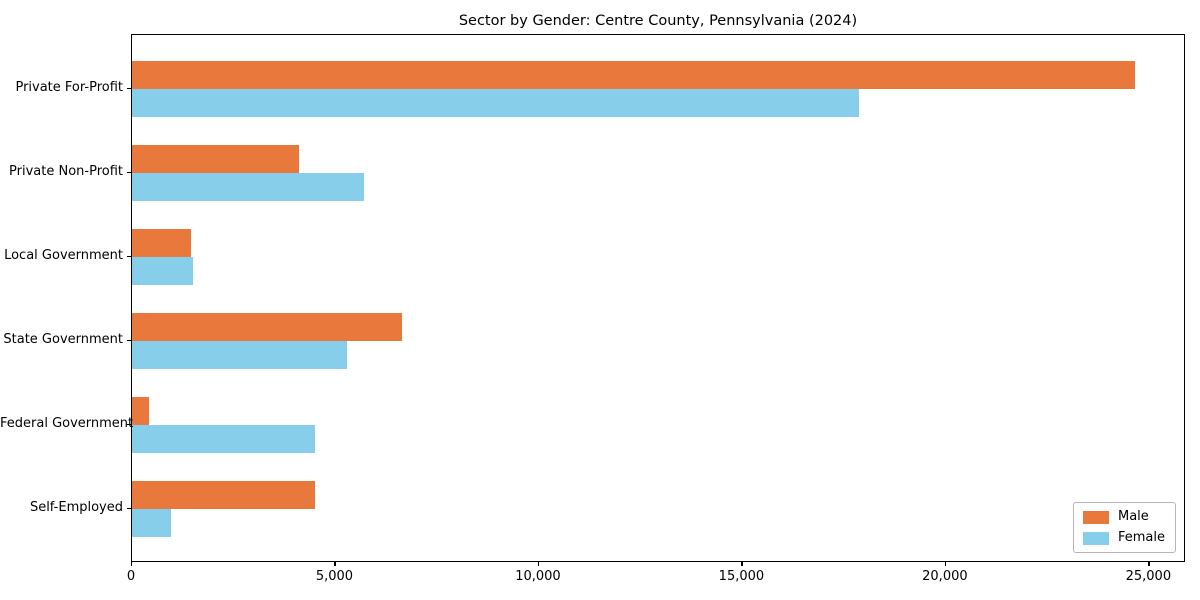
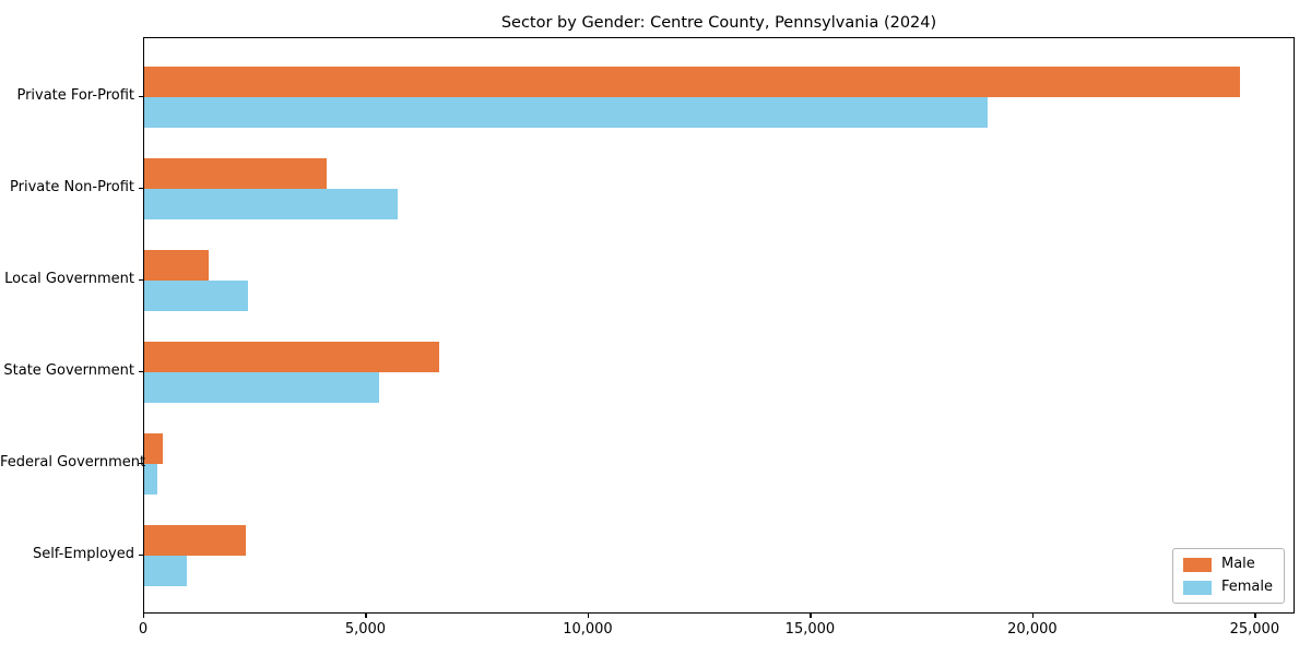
Female/Private For-Profit: 17900 -> 19000
Female/Local Government: 1500 -> 2300
Female/Federal Government: 4500 -> 300
Male/Self-Employed: 4500 -> 2300
